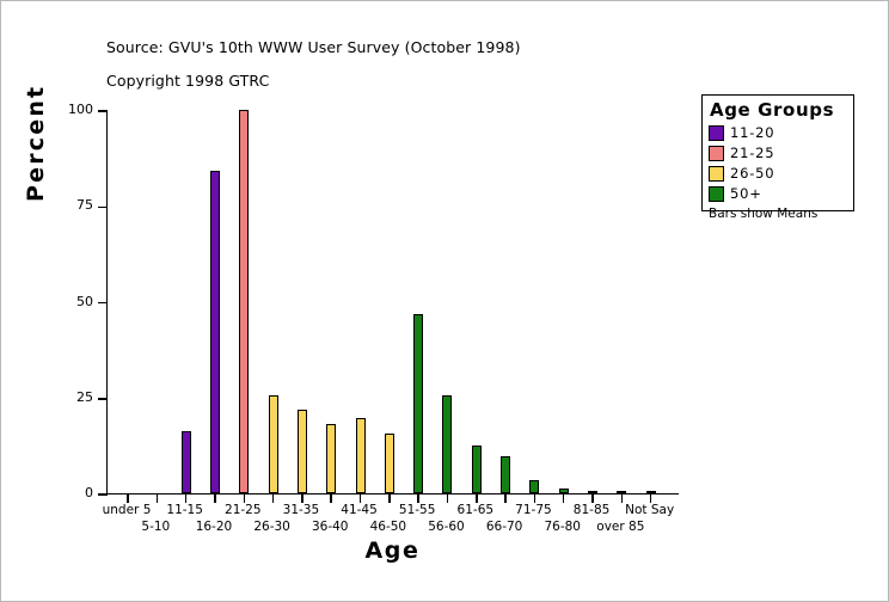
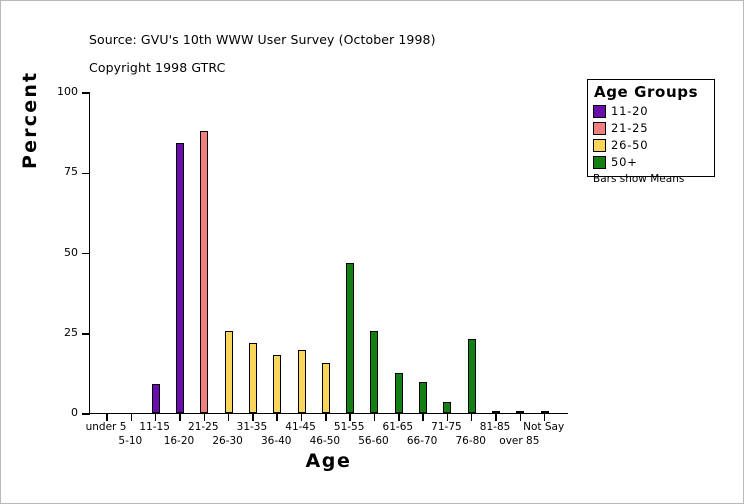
11-15: 16 -> 9
21-25: 100 -> 88
76-80: 1 -> 23
